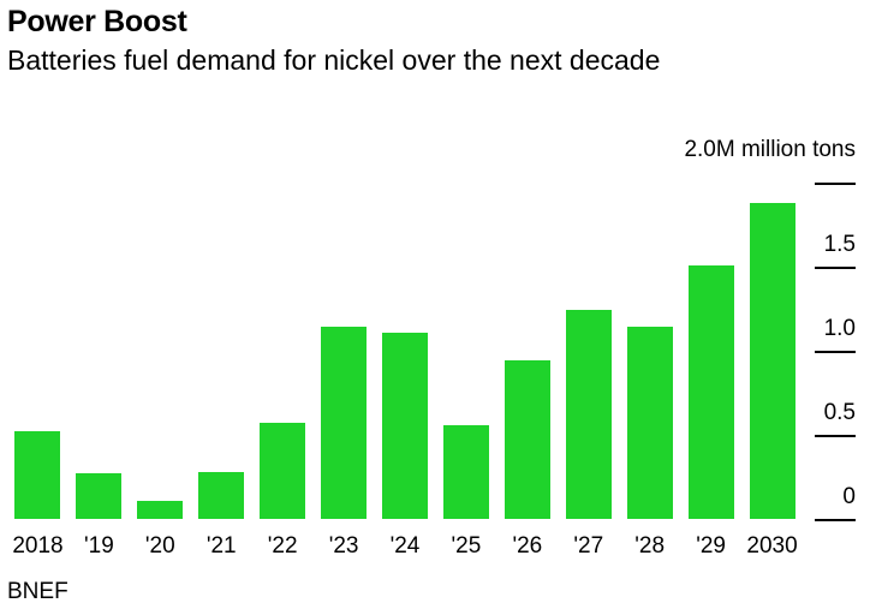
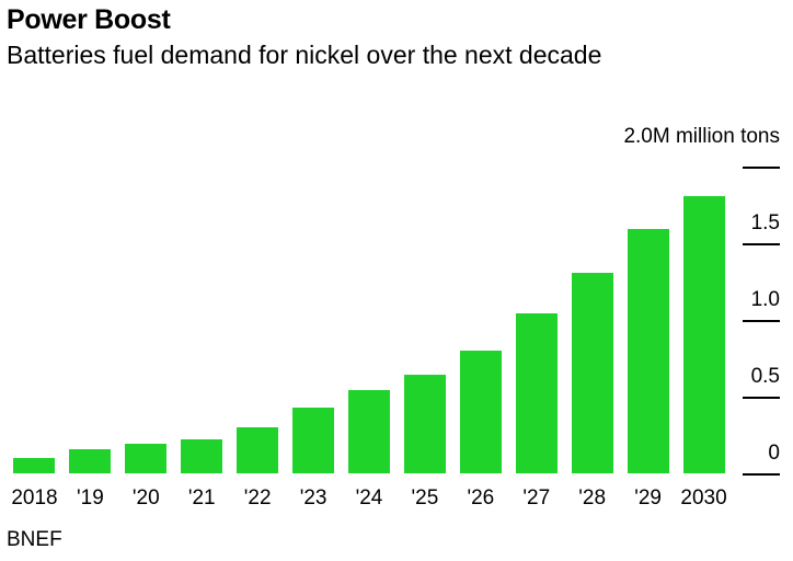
2018: 0.52 -> 0.10
'19: 0.27 -> 0.16
'20: 0.11 -> 0.19
'21: 0.28 -> 0.22
'22: 0.57 -> 0.30
'23: 1.14 -> 0.43
'24: 1.11 -> 0.54
'25: 0.56 -> 0.64
'26: 0.94 -> 0.80
'27: 1.24 -> 1.04
'28: 1.14 -> 1.31
'29: 1.51 -> 1.59
2030: 1.88 -> 1.81
